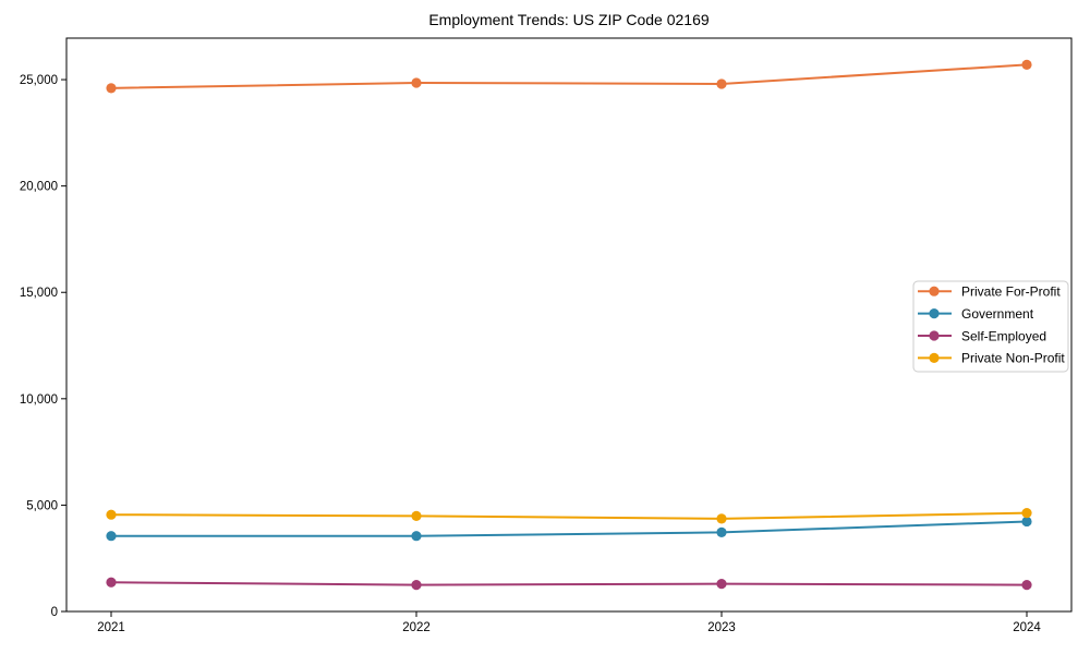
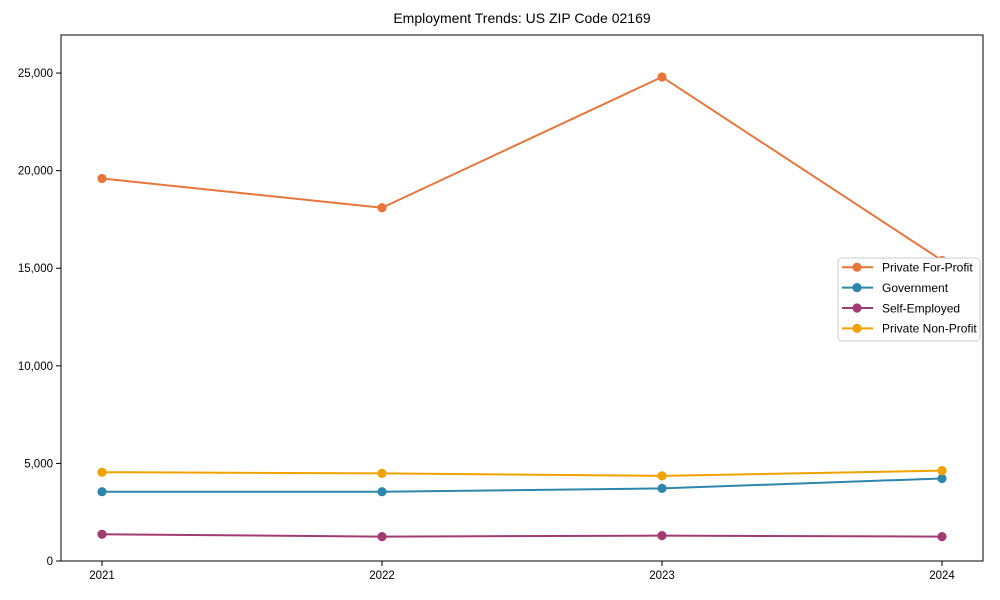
Private For-Profit/2021: 24600 -> 19600
Private For-Profit/2022: 24800 -> 18100
Private For-Profit/2024: 25700 -> 15400
